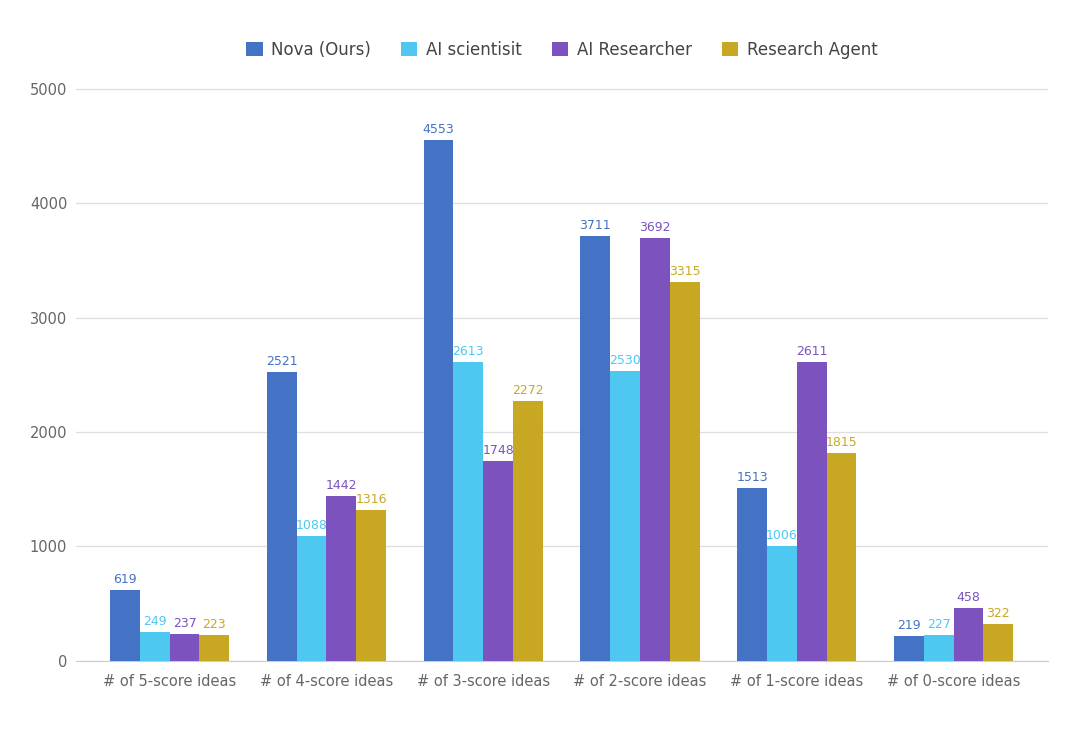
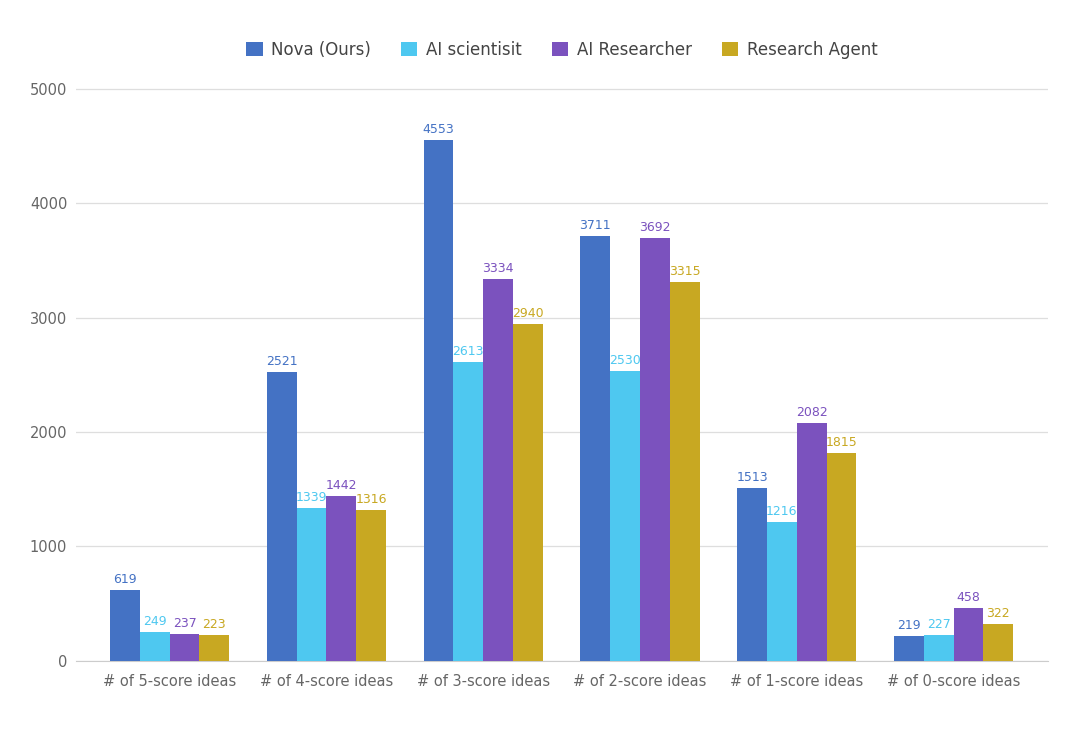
AI scientisit/# of 4-score ideas: 1088 -> 1339
AI Researcher/# of 3-score ideas: 1748 -> 3334
Research Agent/# of 3-score ideas: 2272 -> 2940
AI scientisit/# of 1-score ideas: 1006 -> 1216
AI Researcher/# of 1-score ideas: 2611 -> 2082
